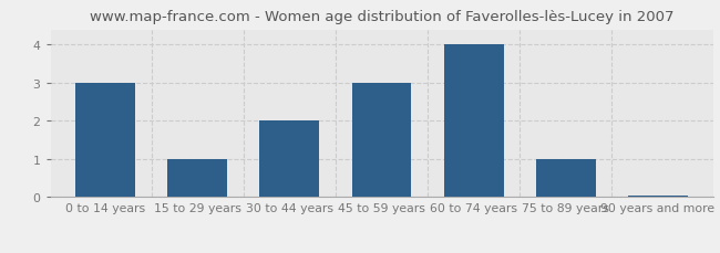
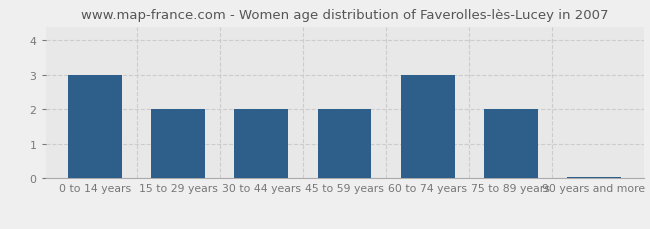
15 to 29 years: 1.00 -> 2.00
45 to 59 years: 3.00 -> 2.00
60 to 74 years: 4.00 -> 3.00
75 to 89 years: 1.00 -> 2.00
